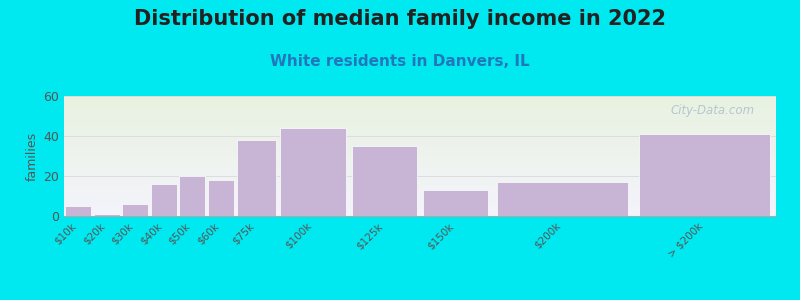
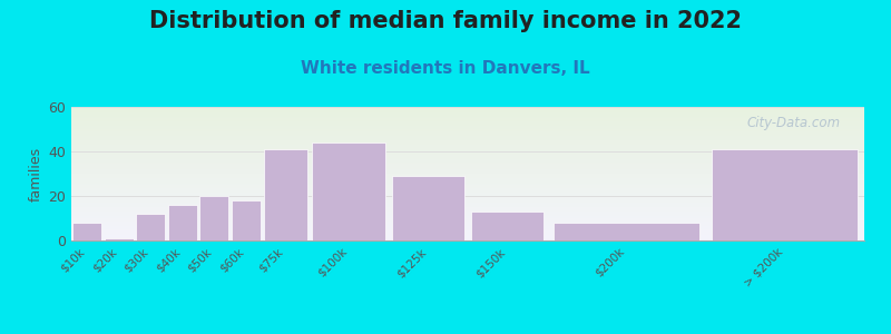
$10k: 5 -> 8
$30k: 6 -> 12
$75k: 38 -> 41
$125k: 35 -> 29
$200k: 17 -> 8
